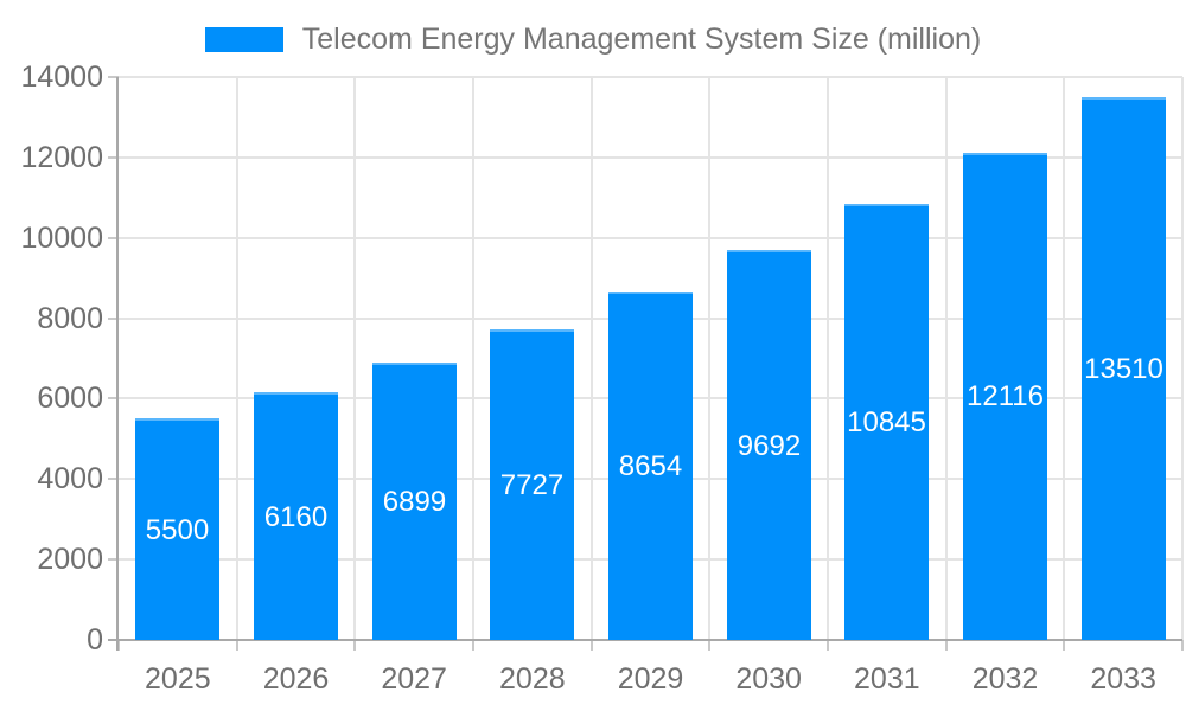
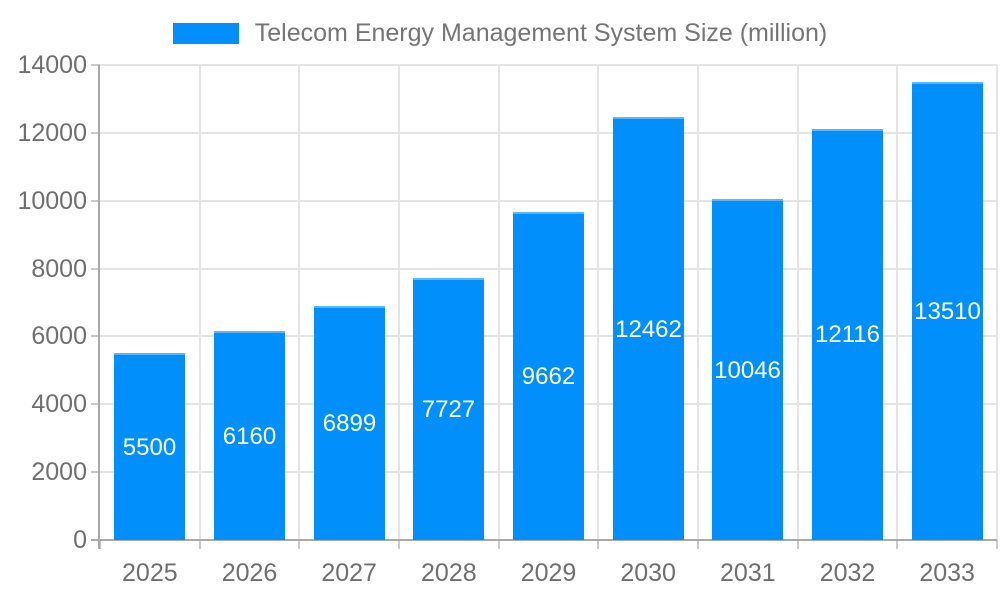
2029: 8654 -> 9662
2030: 9692 -> 12462
2031: 10845 -> 10046
